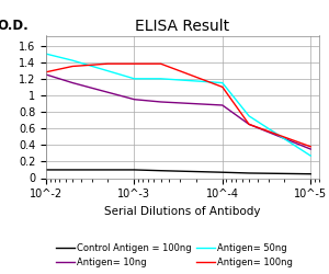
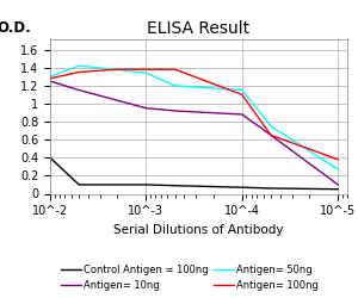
Control Antigen = 100ng/10^-2: 0.10 -> 0.40
Antigen= 50ng/10^-2: 1.50 -> 1.30
Antigen= 50ng/10^-3: 1.20 -> 1.34
Antigen= 10ng/10^-5: 0.35 -> 0.10
